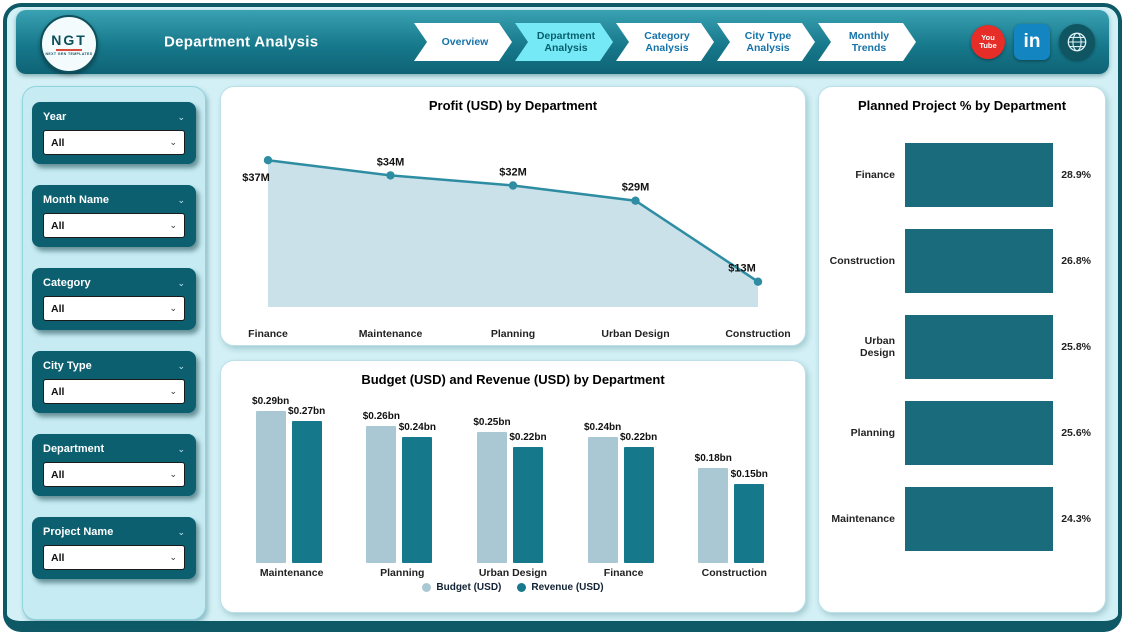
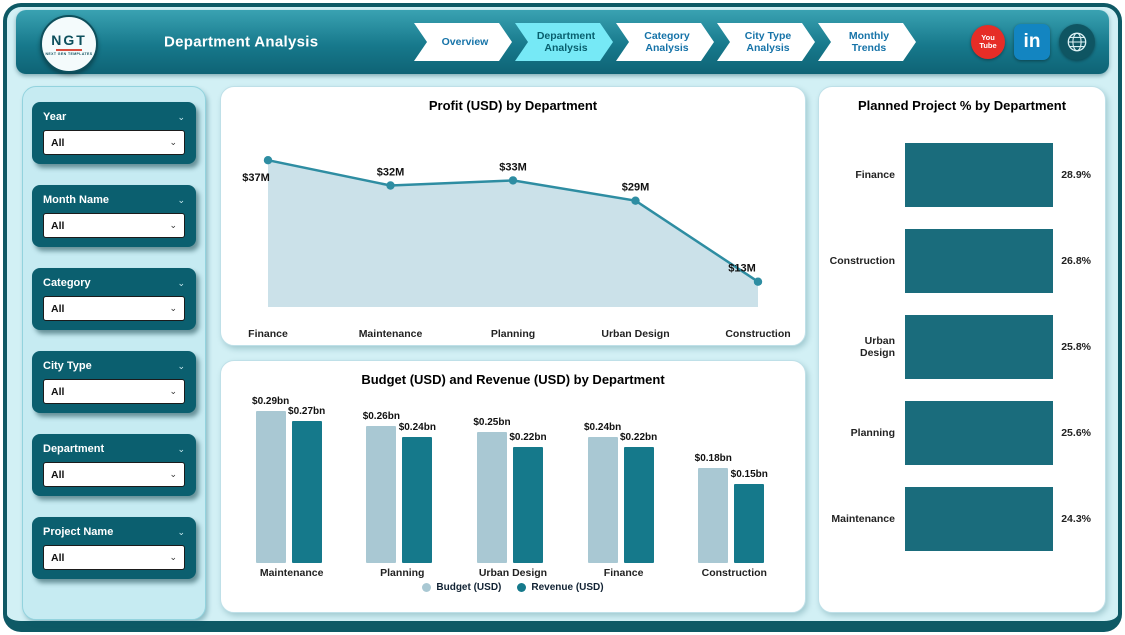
Profit (USD) by Department/Maintenance: $34M -> $32M
Profit (USD) by Department/Planning: $32M -> $33M
